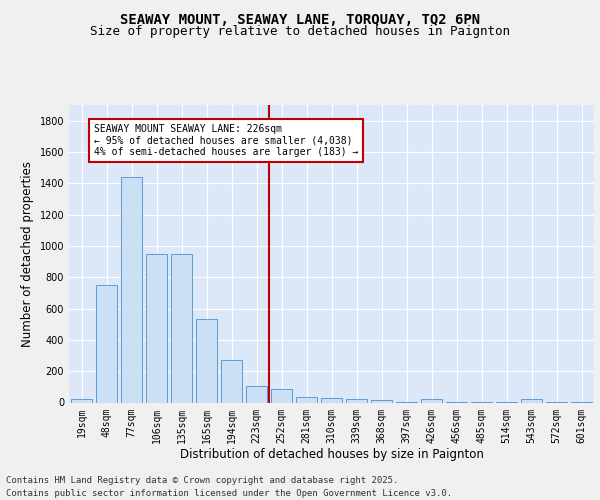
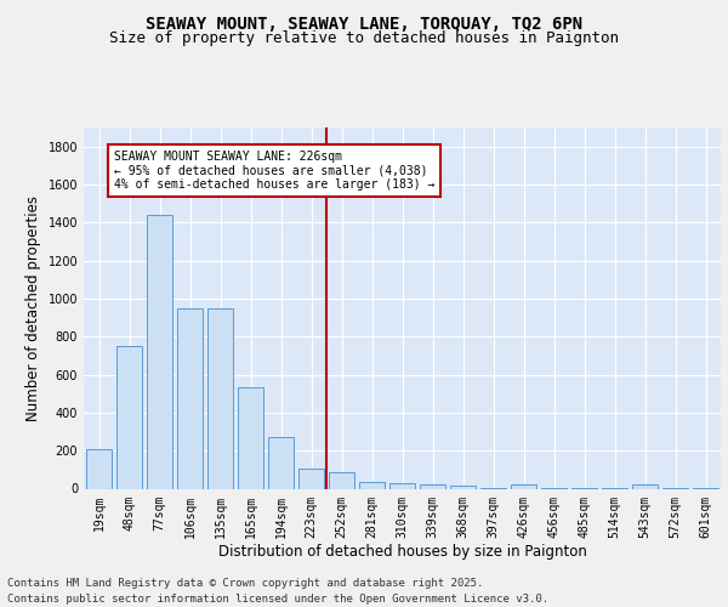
19sqm: 20 -> 210
